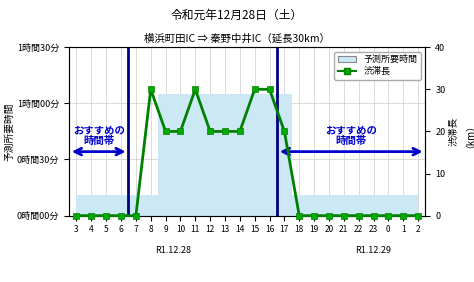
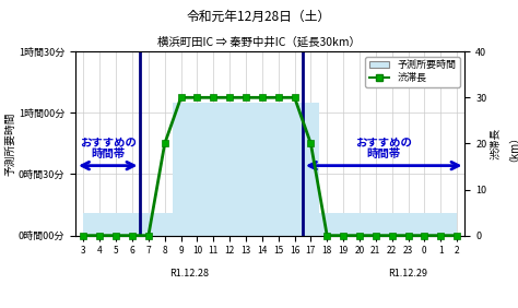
渋滞長/8: 30 -> 20
渋滞長/9: 20 -> 30
渋滞長/10: 20 -> 30
渋滞長/12: 20 -> 30
渋滞長/13: 20 -> 30
渋滞長/14: 20 -> 30
